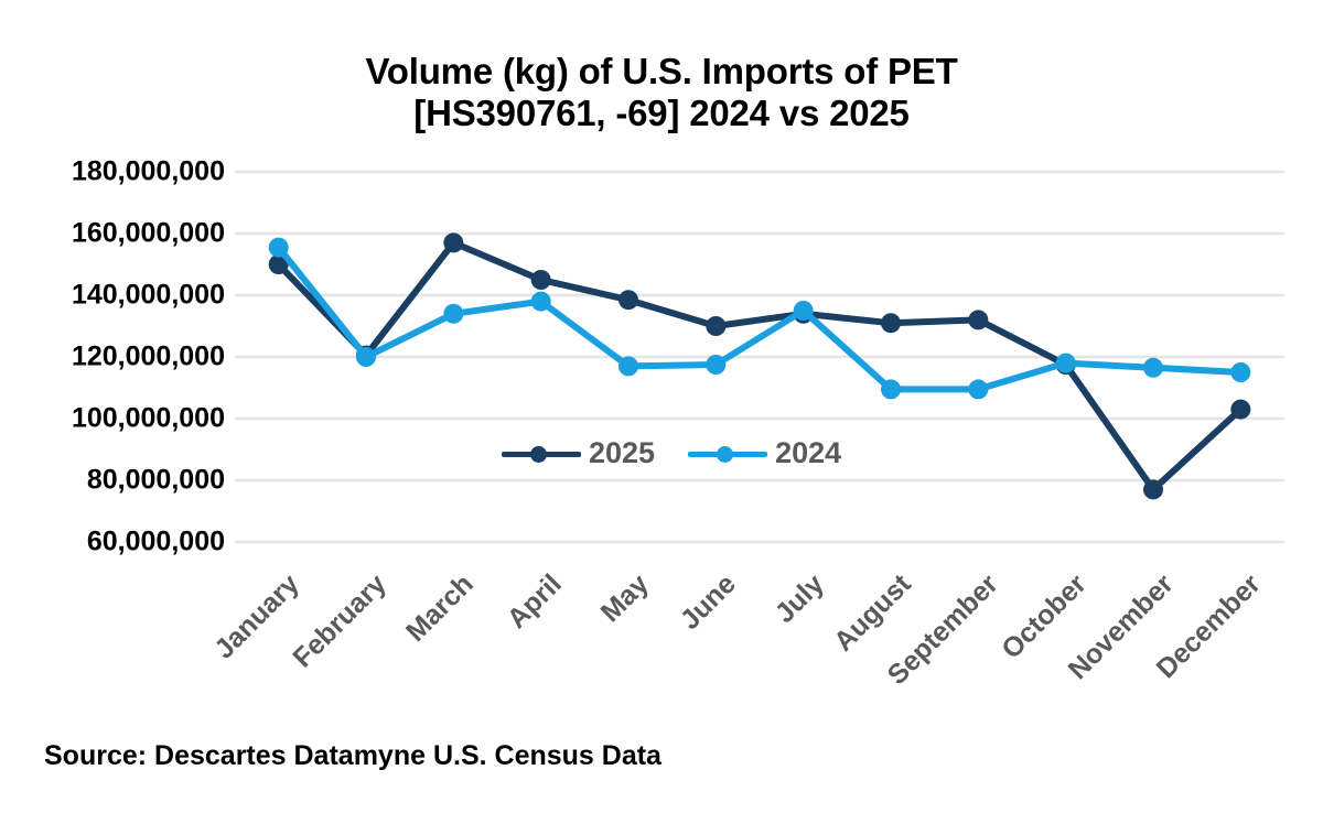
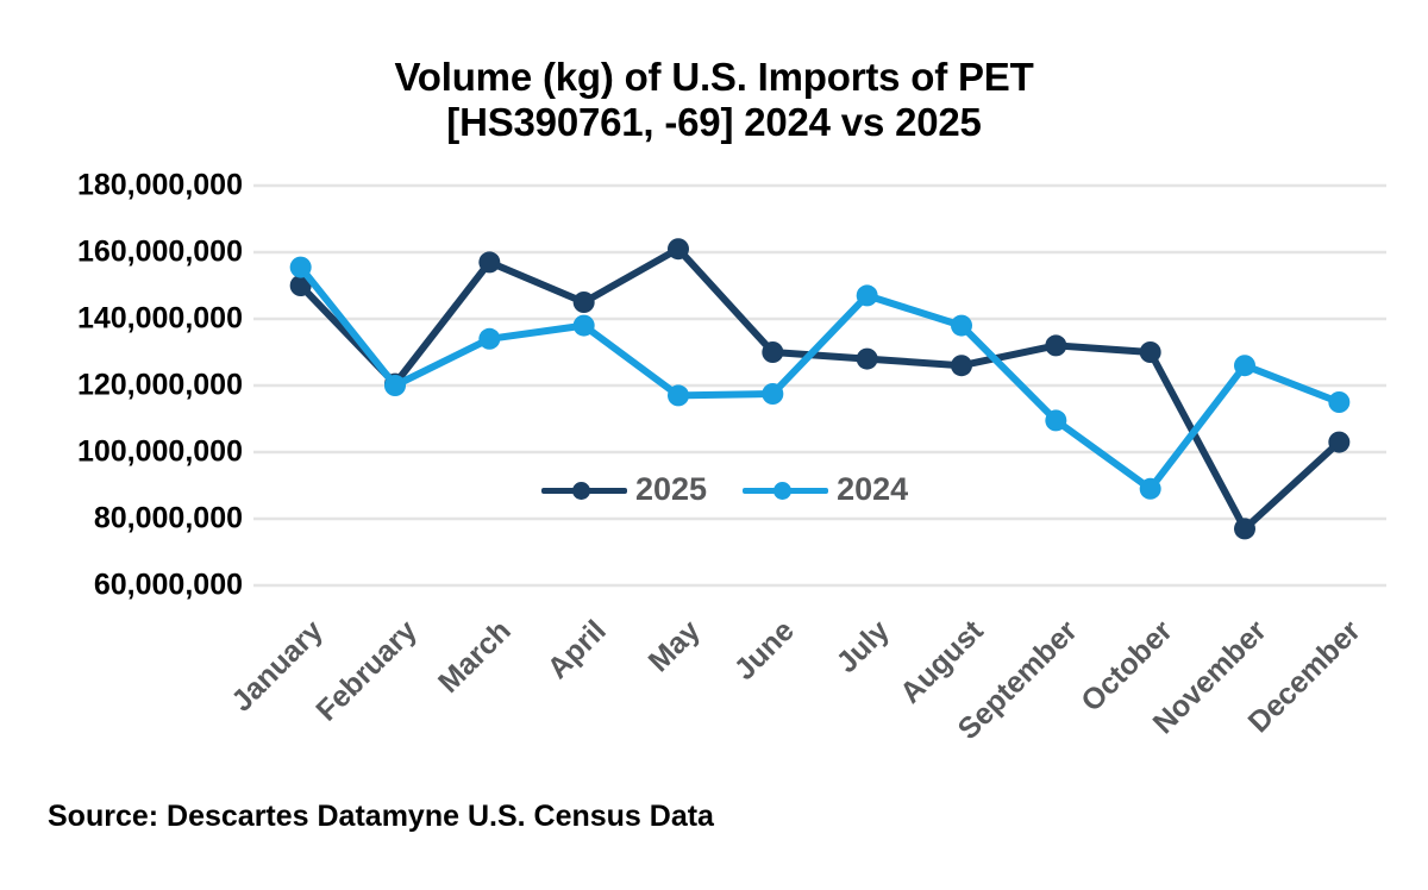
2025/May: 138000000 -> 161000000
2025/July: 134000000 -> 128000000
2024/July: 135000000 -> 147000000
2025/August: 131000000 -> 126000000
2024/August: 110000000 -> 138000000
2025/October: 118000000 -> 130000000
2024/October: 118000000 -> 89000000
2024/November: 116000000 -> 126000000
